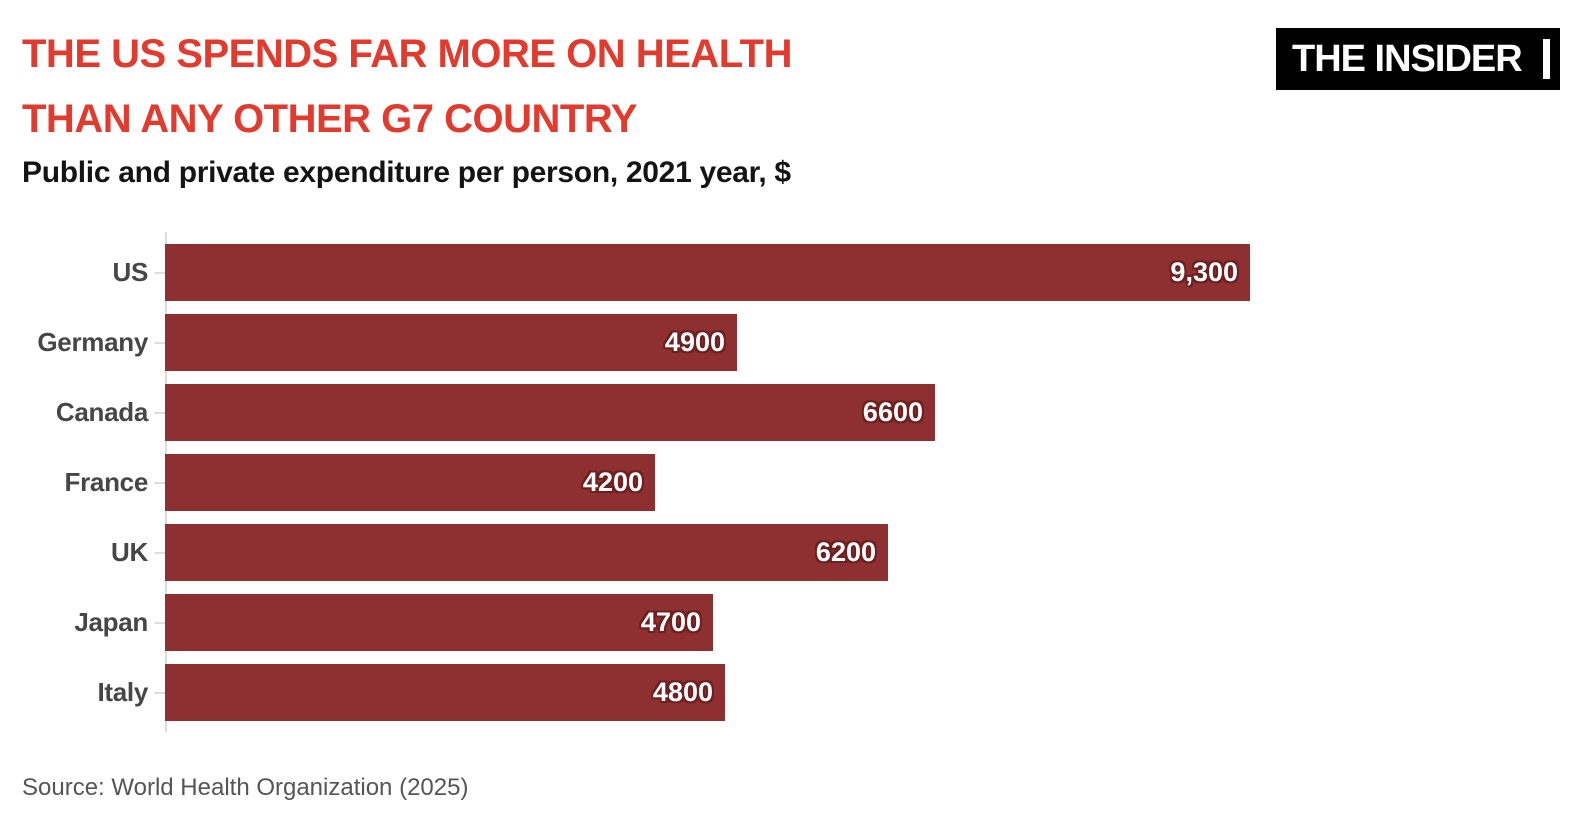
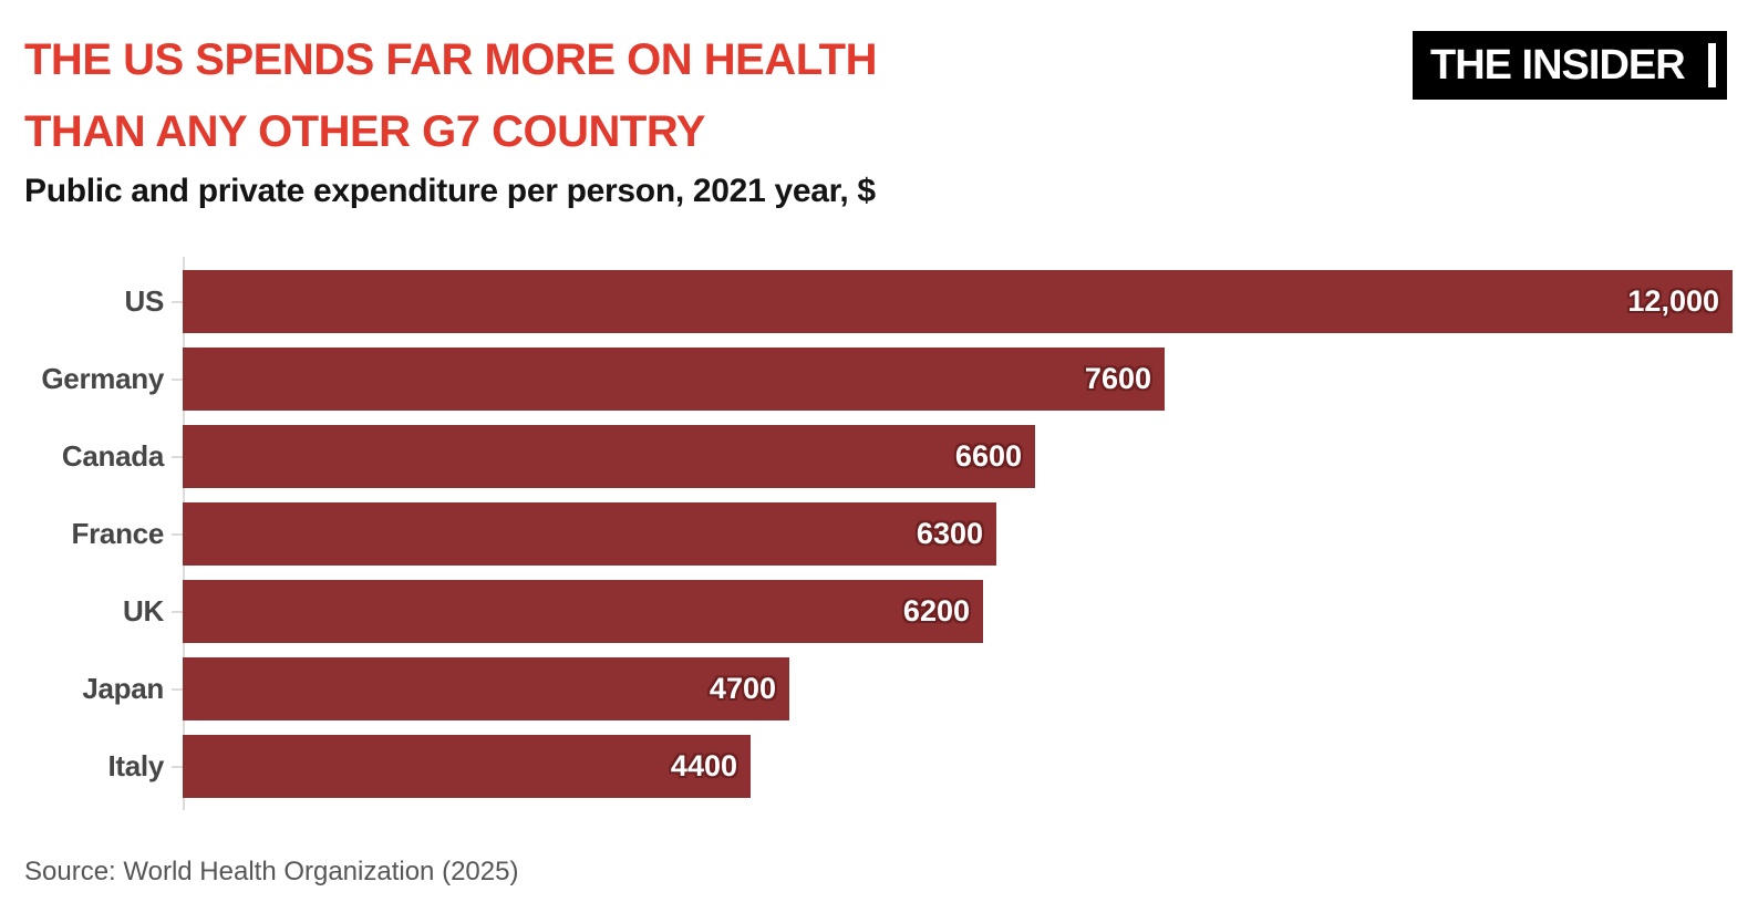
US: 9,300 -> 12,000
Germany: 4900 -> 7600
France: 4200 -> 6300
Italy: 4800 -> 4400
